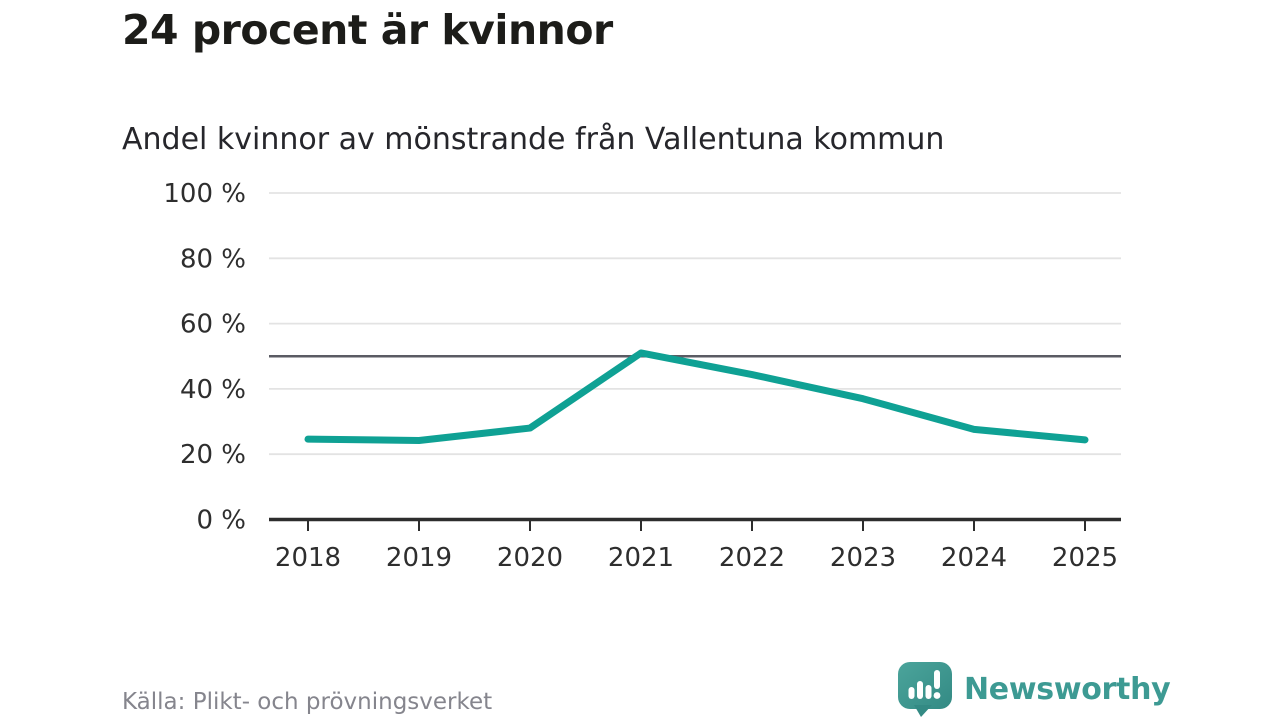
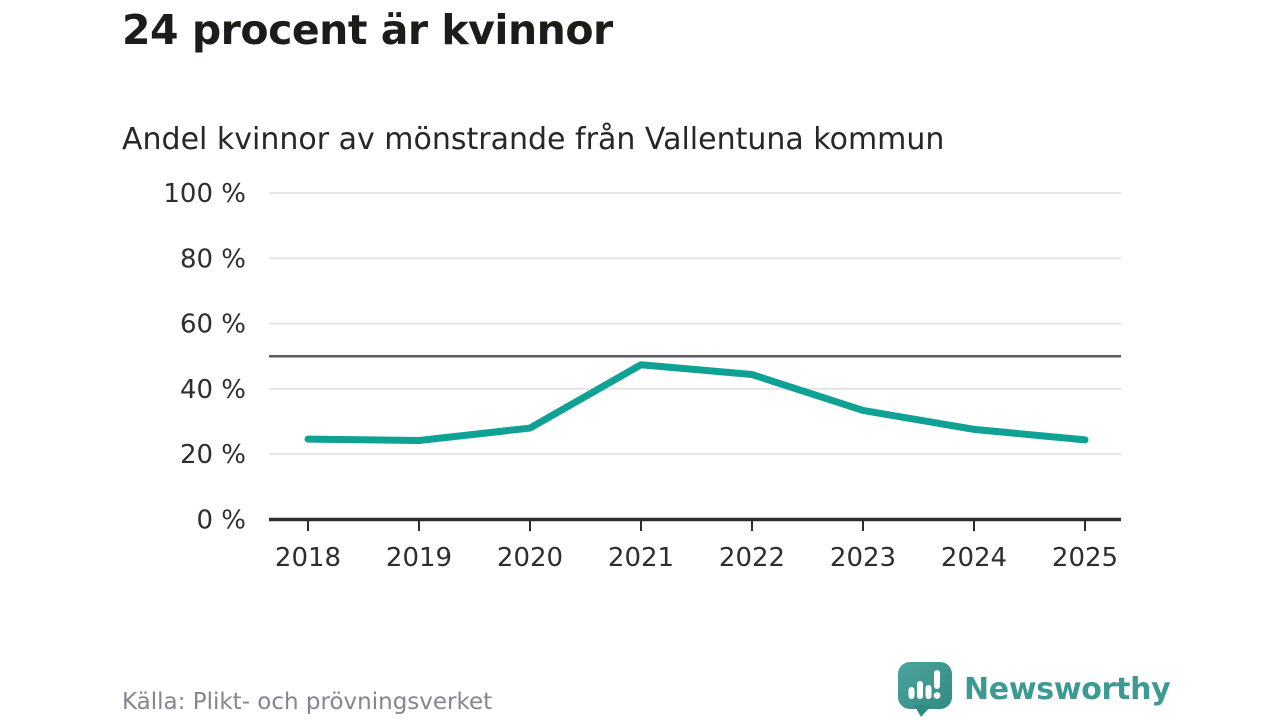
2021: 51% -> 47%
2023: 37% -> 33%
